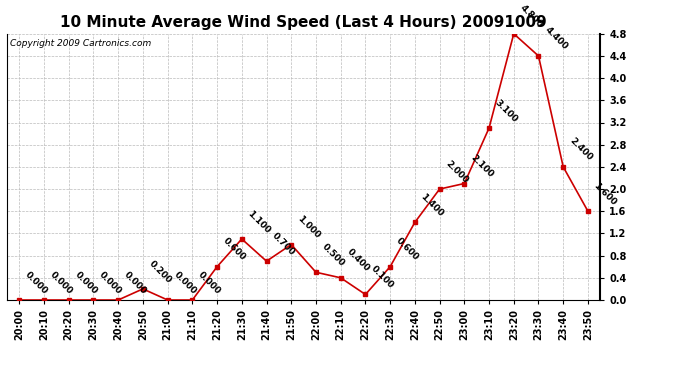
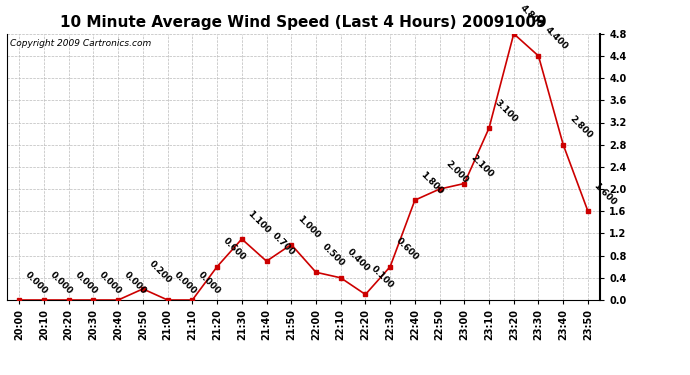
22:40: 1.400 -> 1.800
23:40: 2.400 -> 2.800
